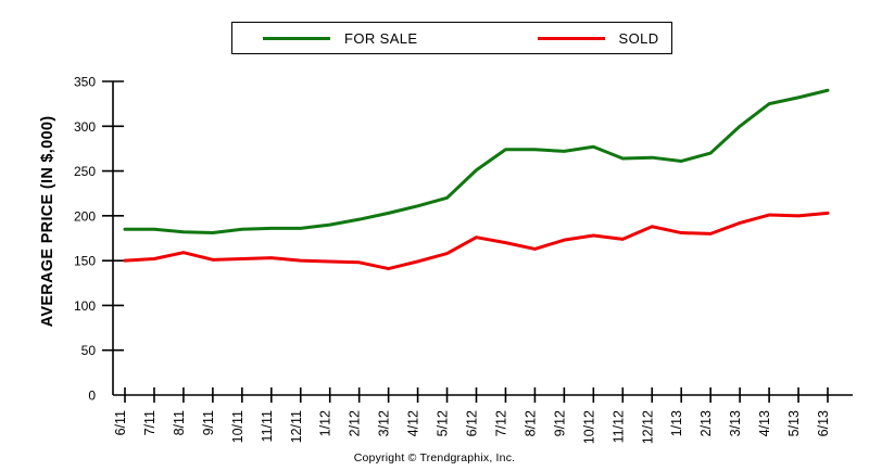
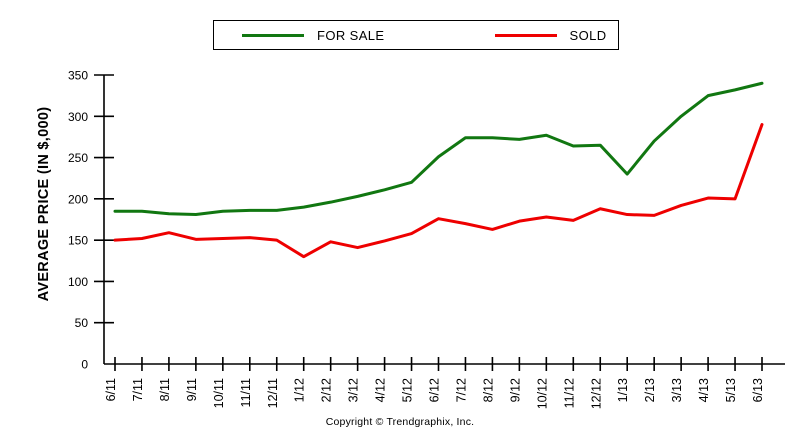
SOLD/1/12: 150 -> 130
FOR SALE/1/13: 260 -> 230
SOLD/6/13: 200 -> 290
